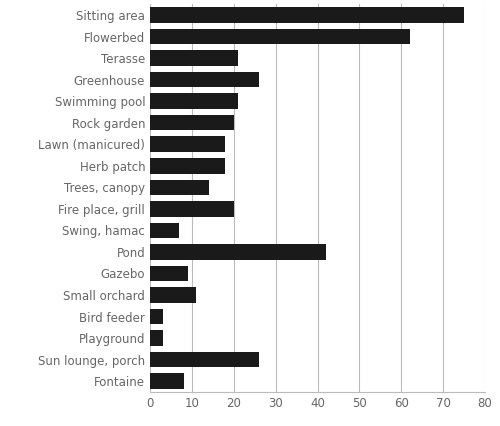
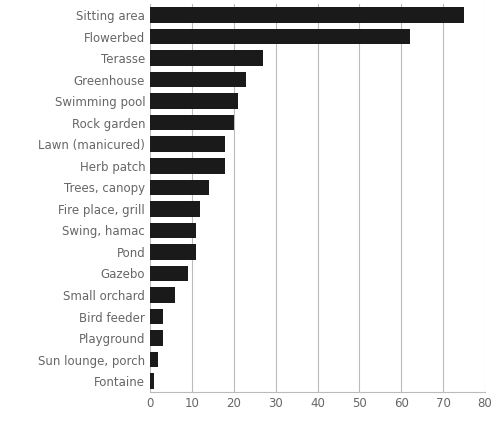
Terasse: 21 -> 27
Greenhouse: 26 -> 23
Fire place, grill: 20 -> 12
Swing, hamac: 7 -> 11
Pond: 42 -> 11
Small orchard: 11 -> 6
Sun lounge, porch: 26 -> 2
Fontaine: 8 -> 1
